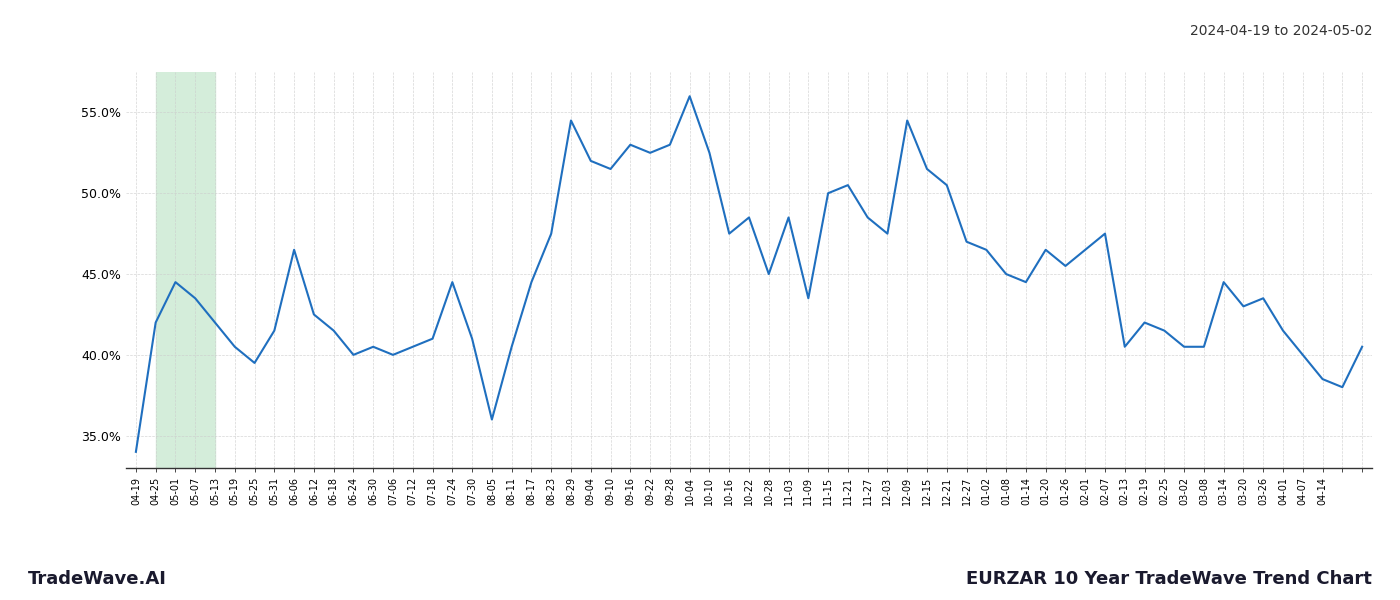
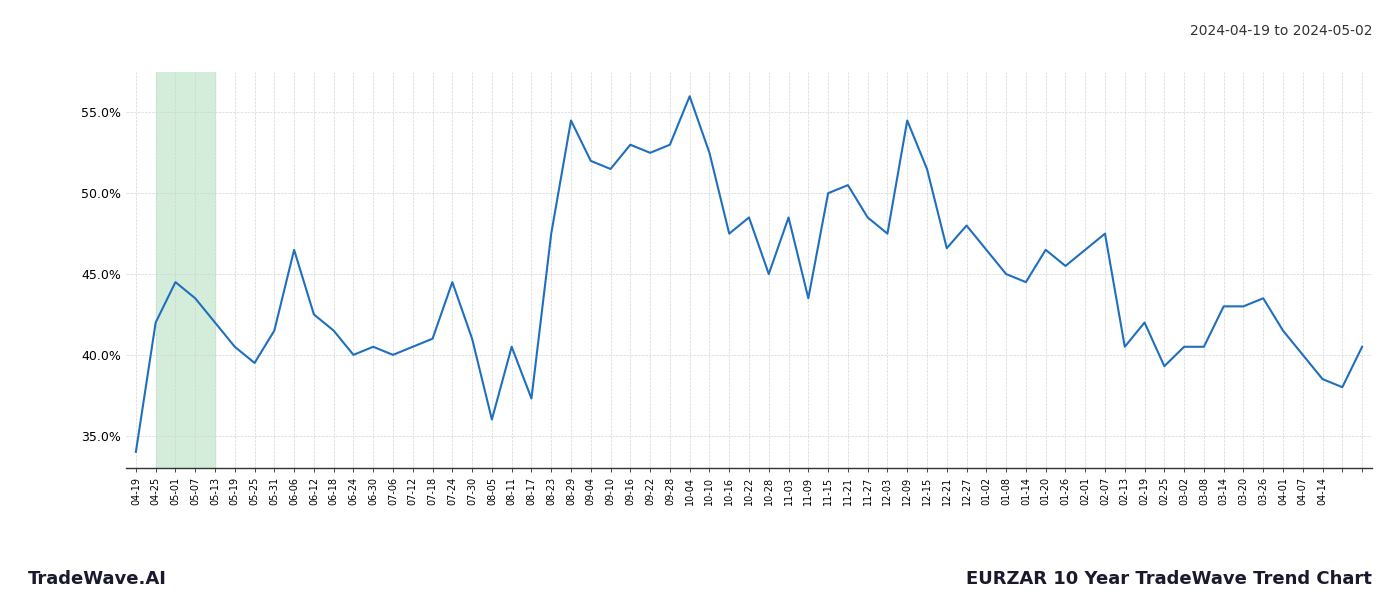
08-17: 44.5% -> 37.3%
12-21: 50.5% -> 46.6%
12-27: 47.0% -> 48.0%
02-25: 41.5% -> 39.3%
03-14: 44.5% -> 43.0%
